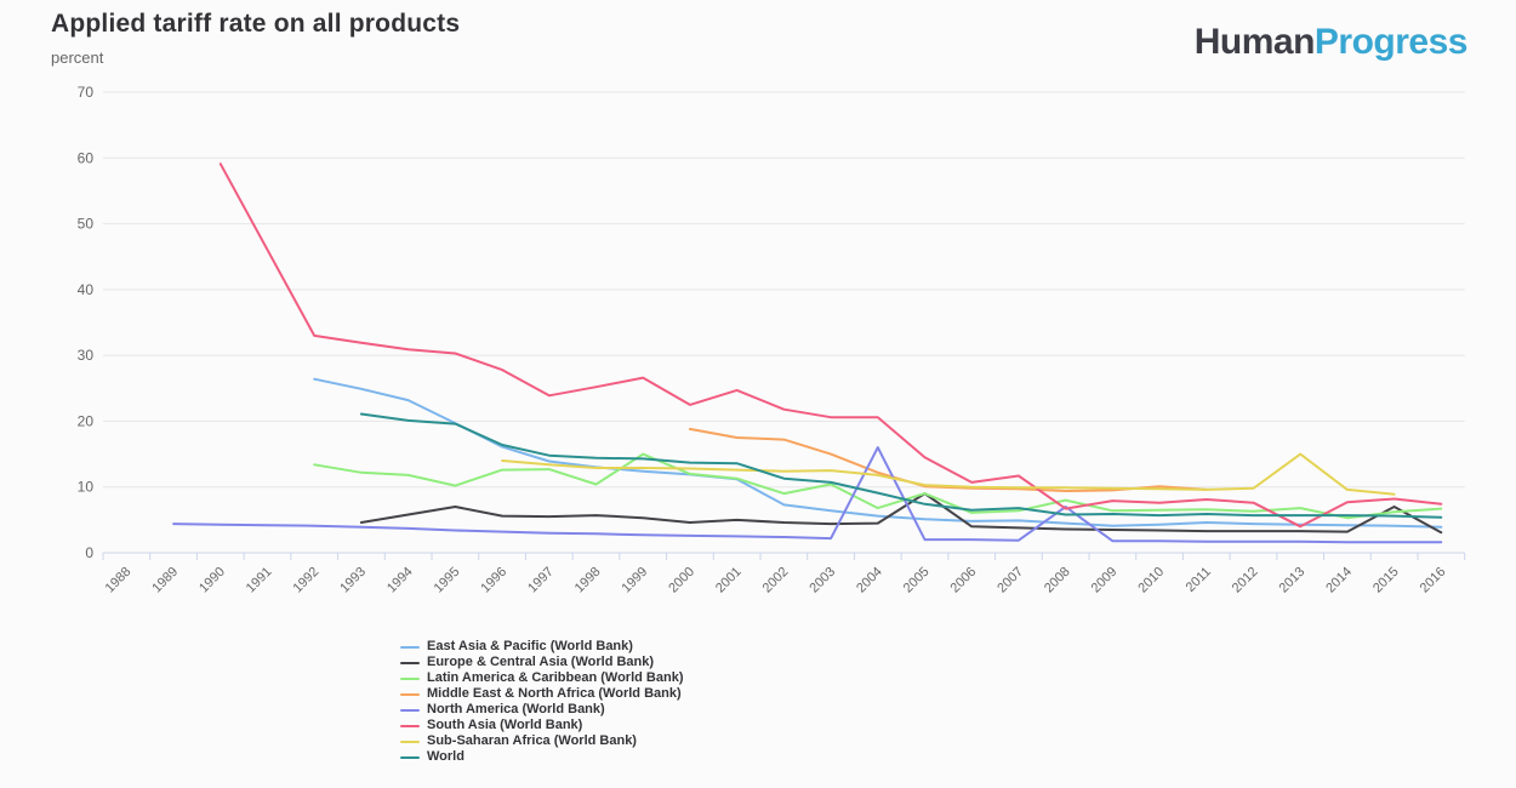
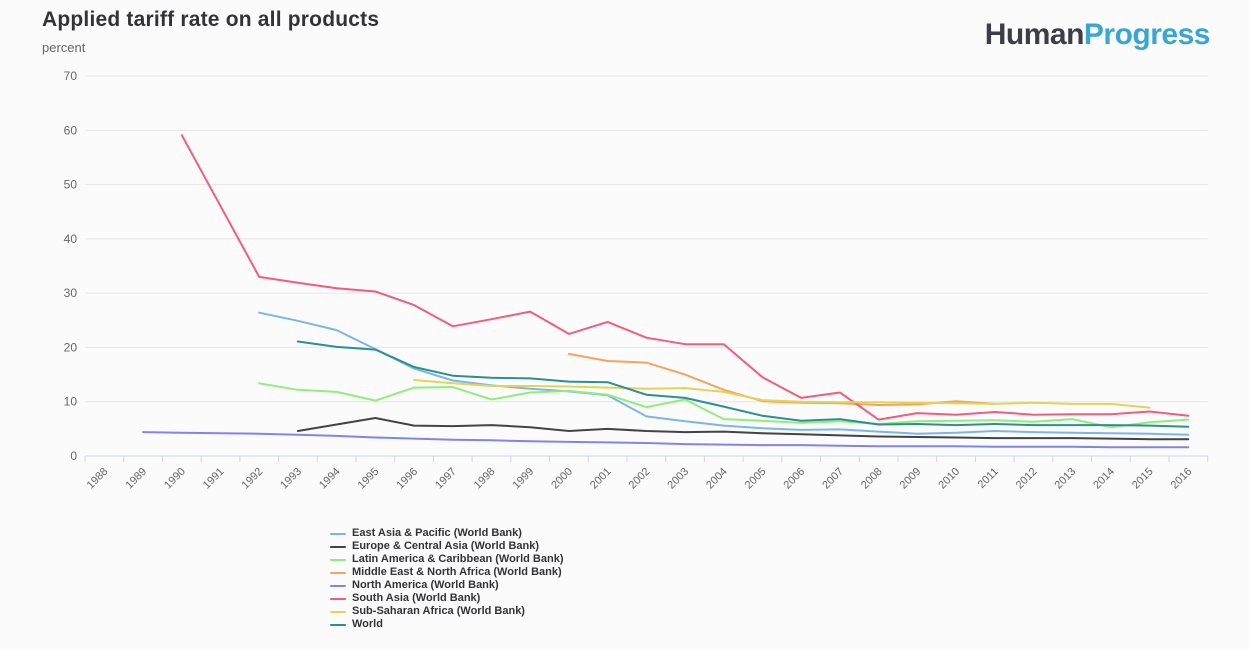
Latin America & Caribbean (World Bank)/1999: 15 -> 12
North America (World Bank)/2004: 16 -> 2
Europe & Central Asia (World Bank)/2005: 9 -> 4
Latin America & Caribbean (World Bank)/2005: 9 -> 6
Latin America & Caribbean (World Bank)/2008: 8 -> 6
North America (World Bank)/2008: 7 -> 2
South Asia (World Bank)/2013: 4 -> 8
Sub-Saharan Africa (World Bank)/2013: 15 -> 10
Europe & Central Asia (World Bank)/2015: 7 -> 3
